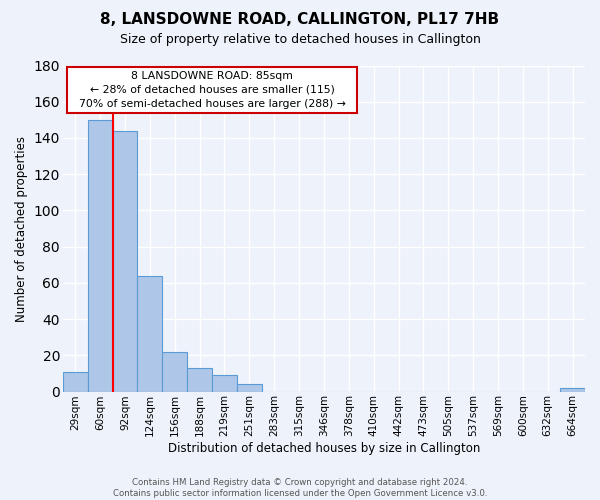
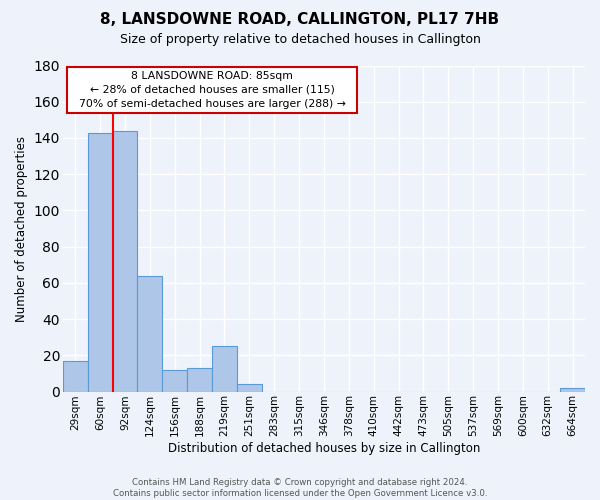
29sqm: 11 -> 17
60sqm: 150 -> 143
156sqm: 22 -> 12
219sqm: 9 -> 25
